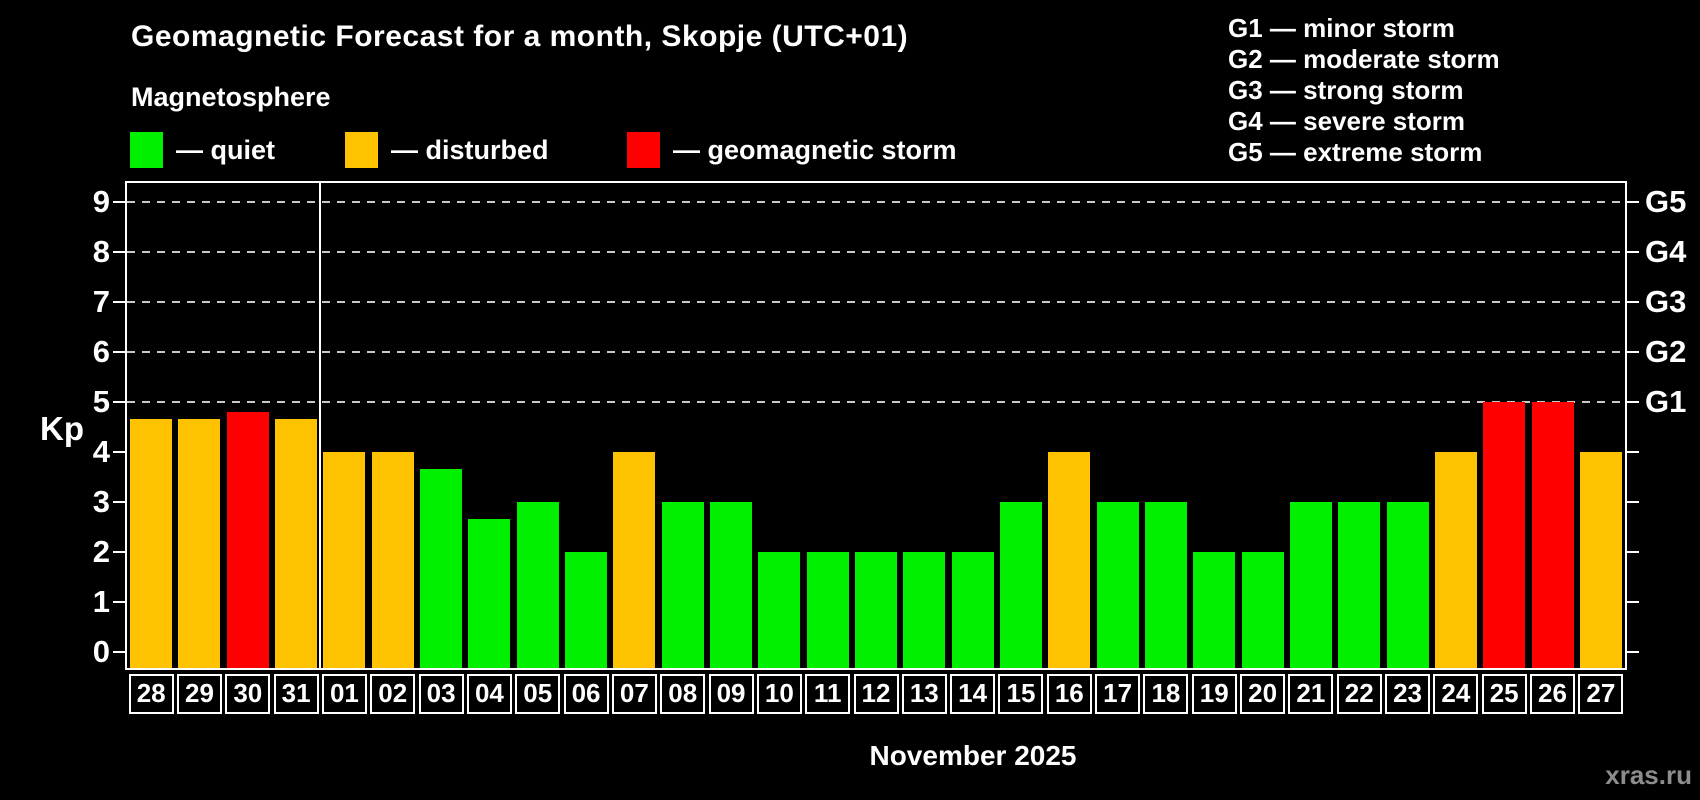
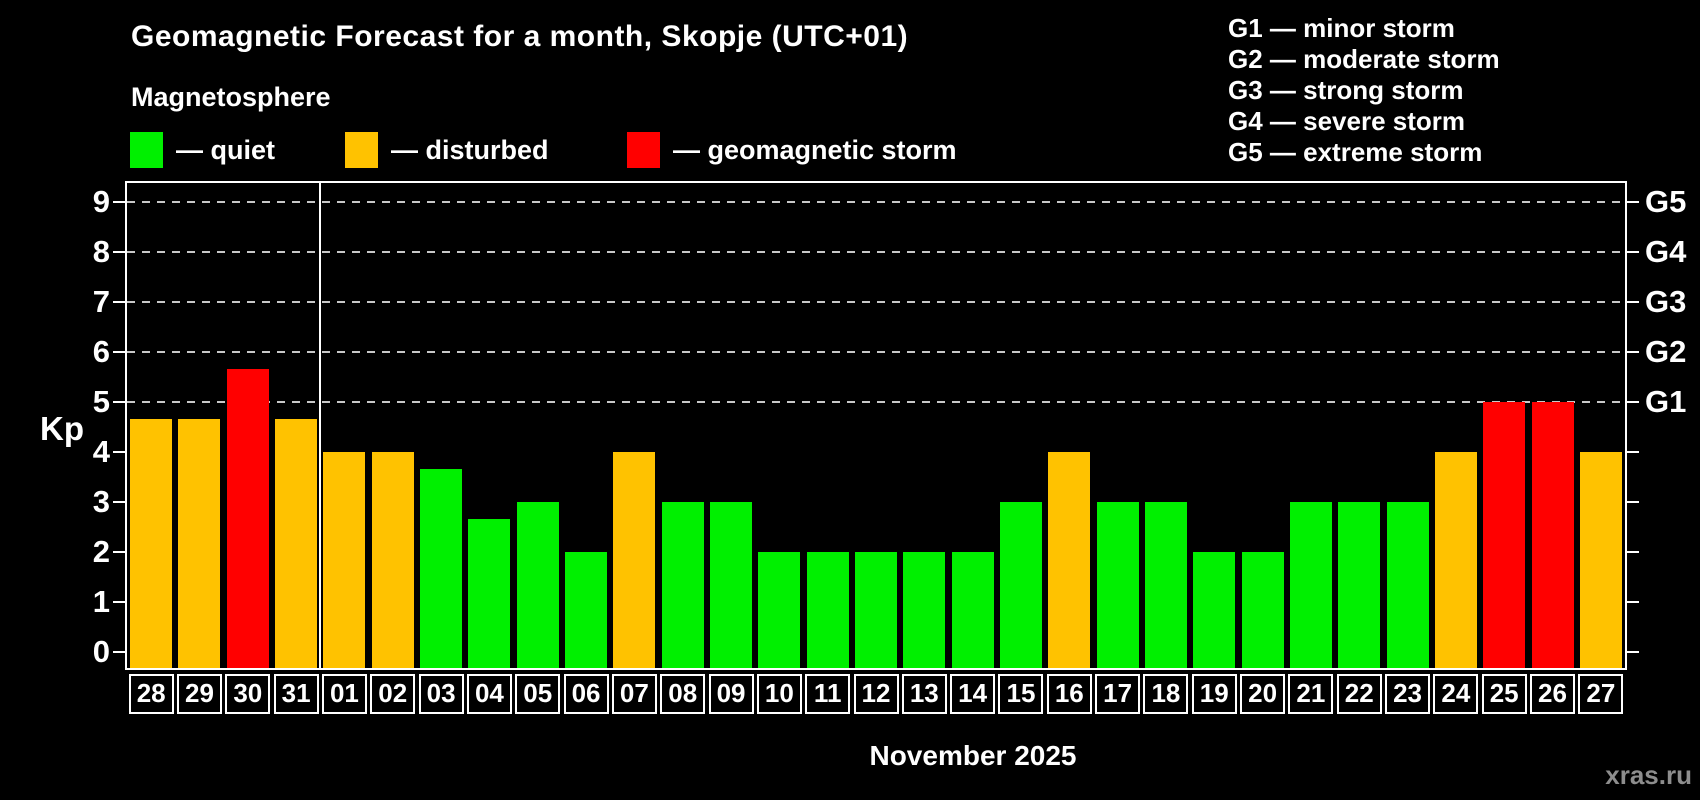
30: 4.8 -> 5.7
